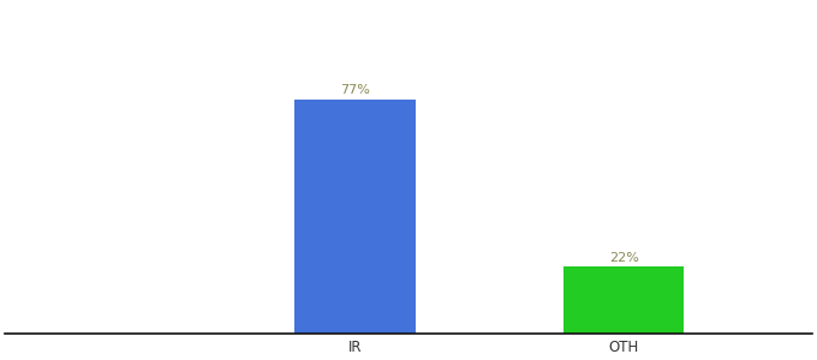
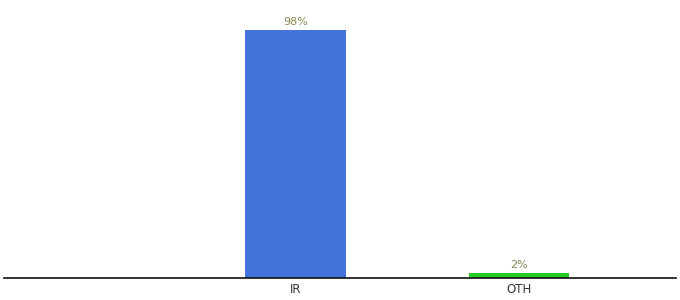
IR: 77% -> 98%
OTH: 22% -> 2%
